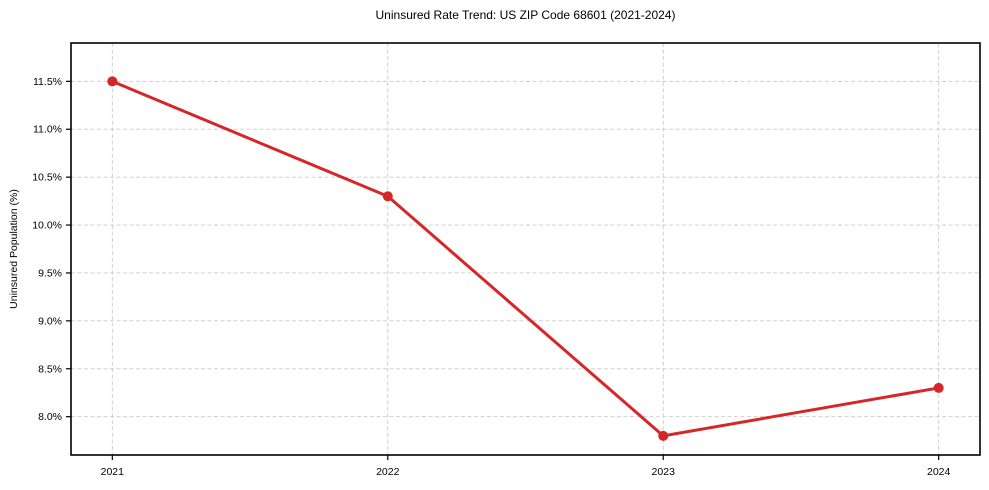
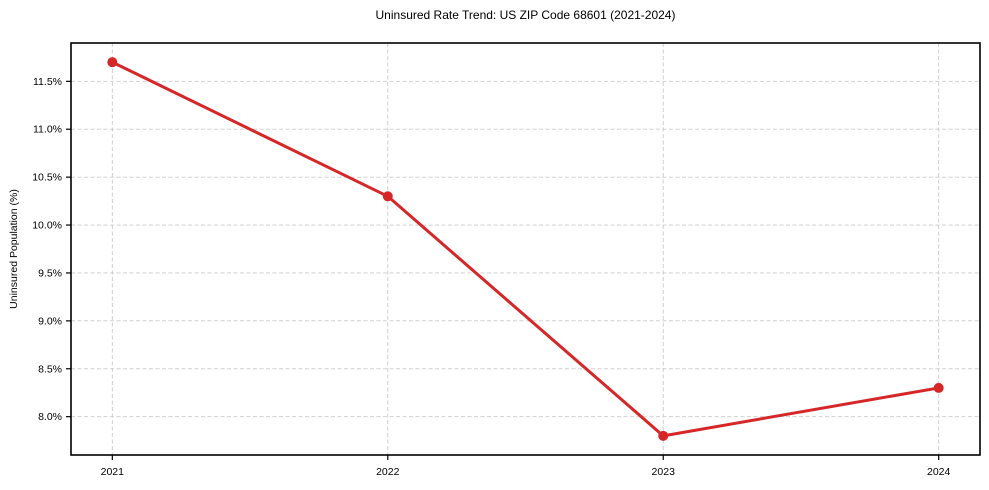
2021: 11.5% -> 11.7%
